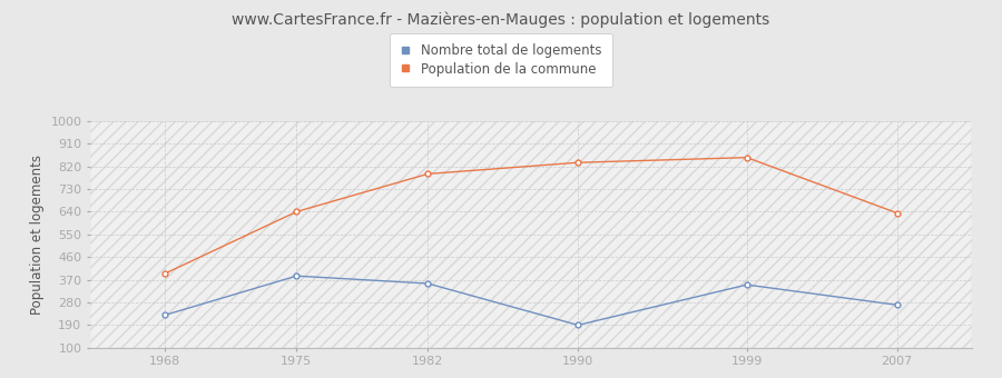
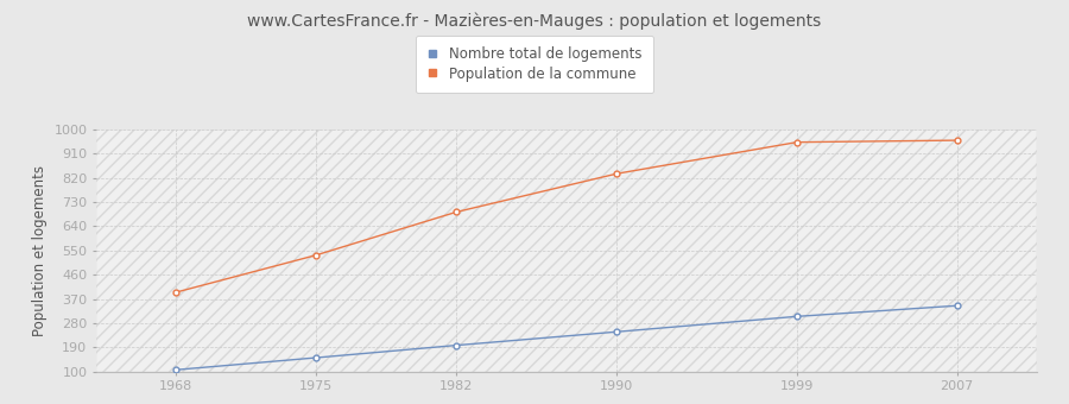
Nombre total de logements/1968: 230 -> 107
Nombre total de logements/1975: 385 -> 152
Population de la commune/1975: 640 -> 533
Nombre total de logements/1982: 355 -> 198
Population de la commune/1982: 790 -> 693
Nombre total de logements/1990: 190 -> 248
Nombre total de logements/1999: 350 -> 305
Population de la commune/1999: 855 -> 952
Nombre total de logements/2007: 270 -> 345
Population de la commune/2007: 635 -> 959
